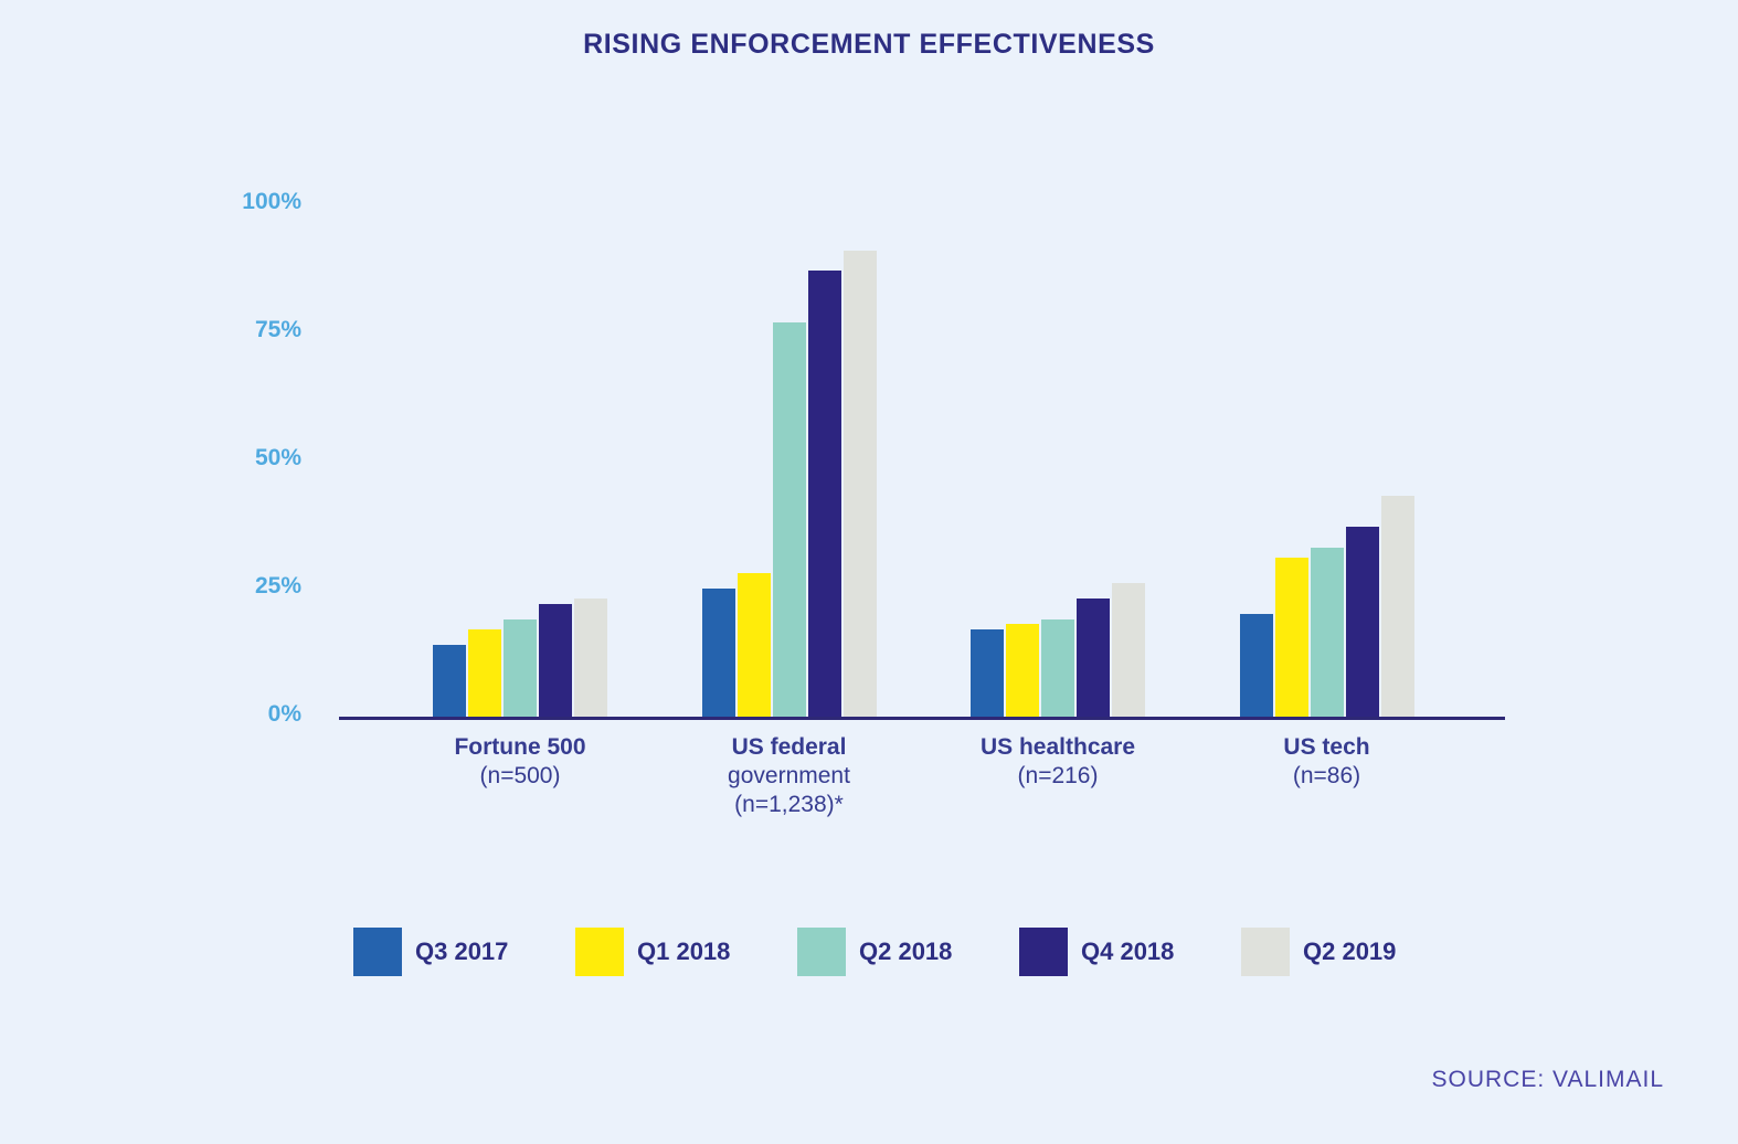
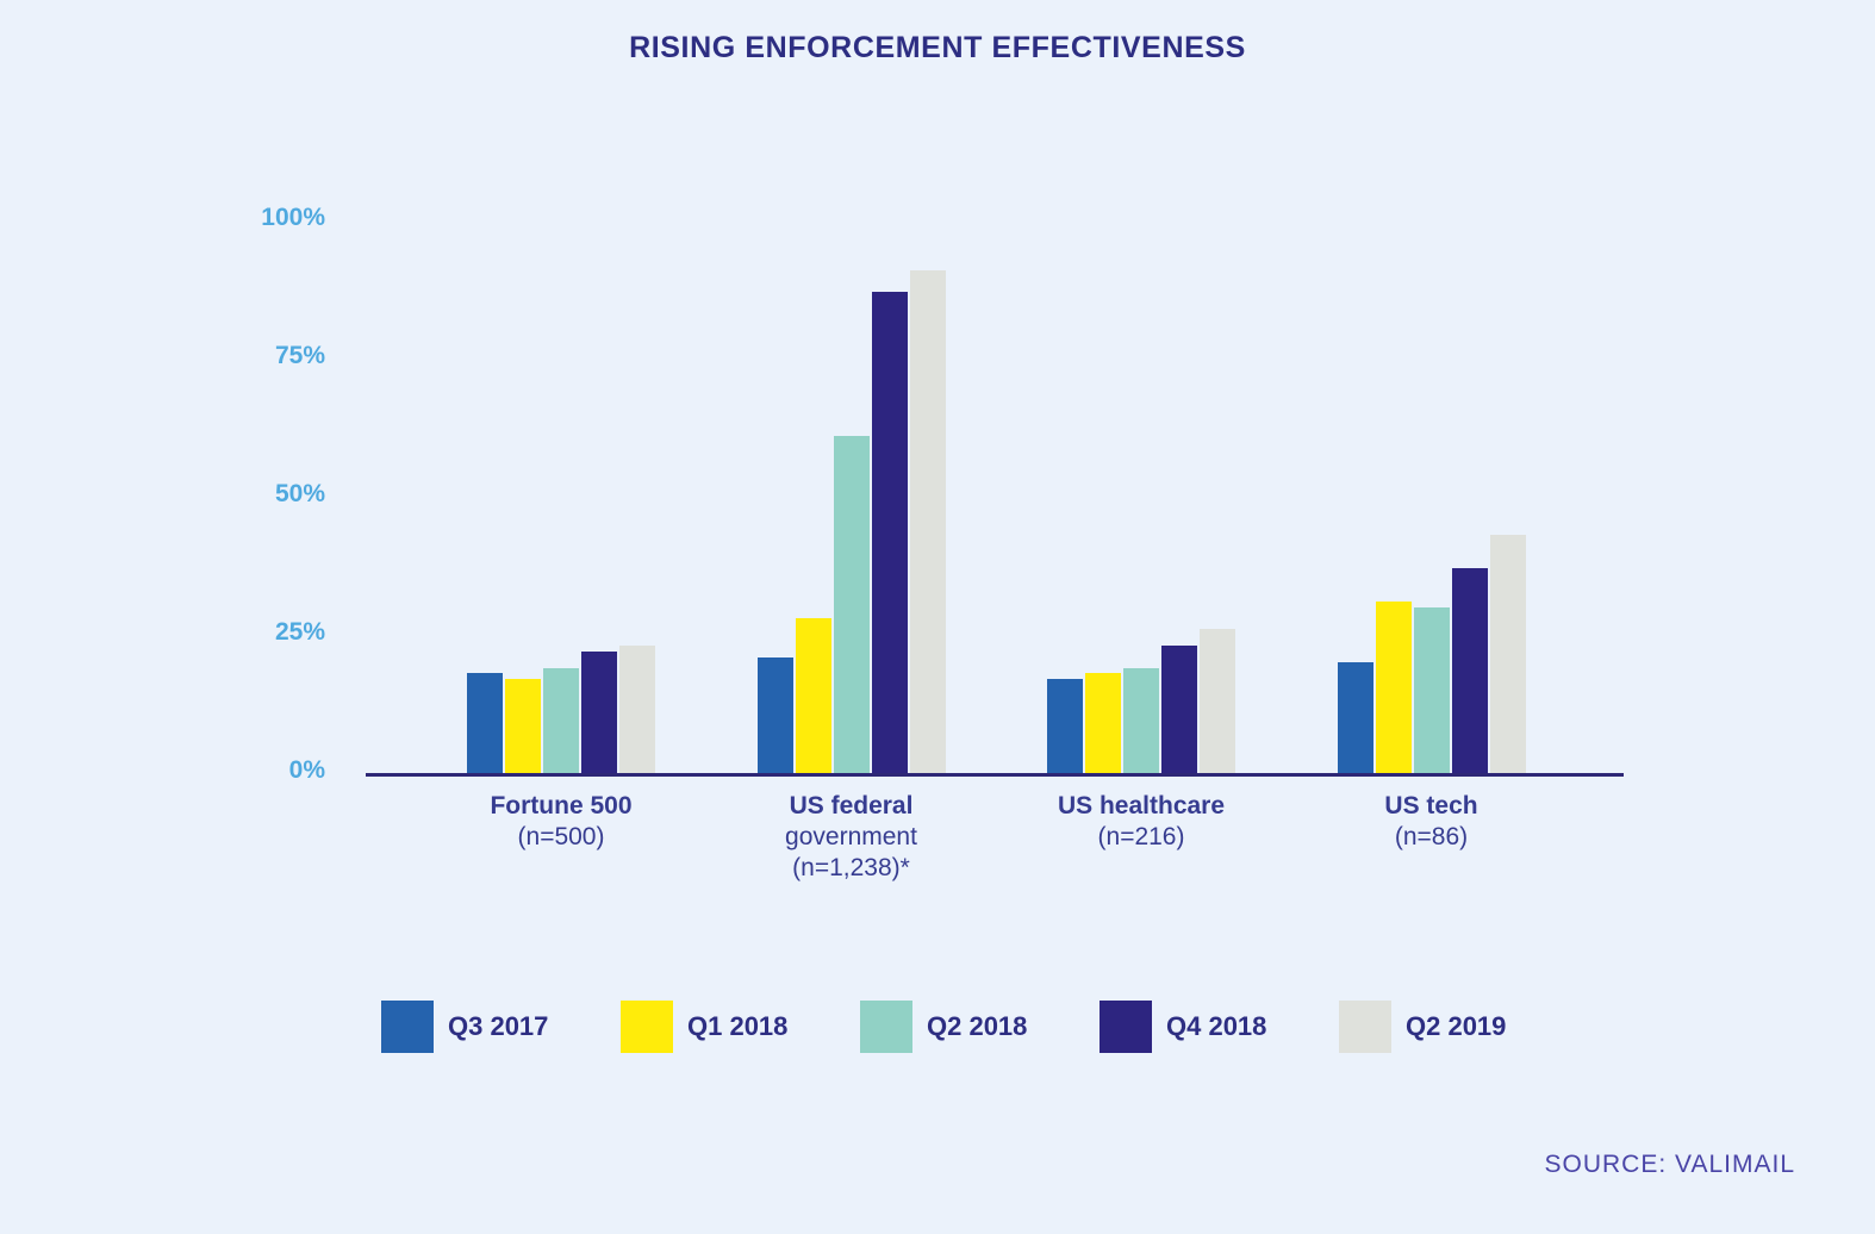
Q3 2017/Fortune 500 (n=500): 14% -> 18%
Q3 2017/US federal government (n=1,238)*: 25% -> 21%
Q2 2018/US federal government (n=1,238)*: 77% -> 61%
Q2 2018/US tech (n=86): 33% -> 30%
